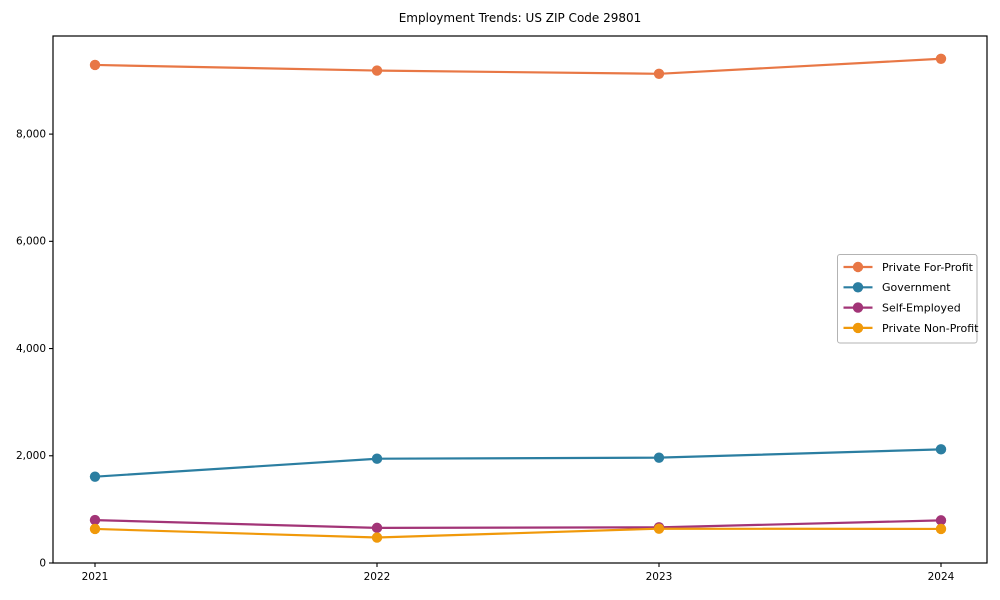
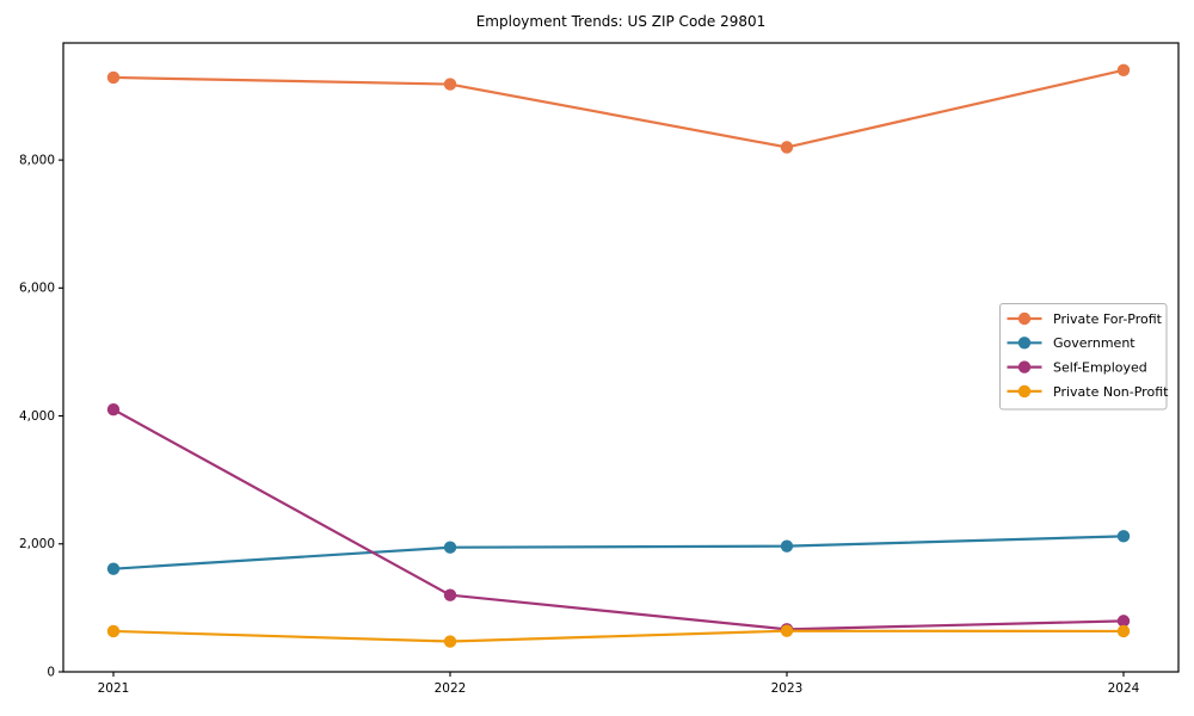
Self-Employed/2021: 800 -> 4100
Self-Employed/2022: 700 -> 1200
Private For-Profit/2023: 9100 -> 8200
